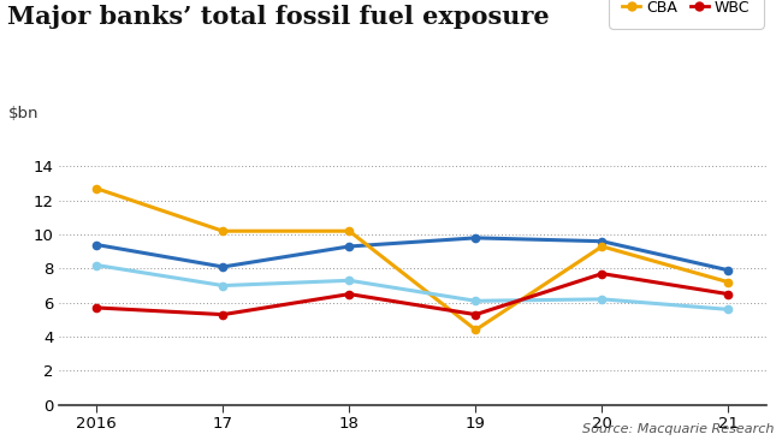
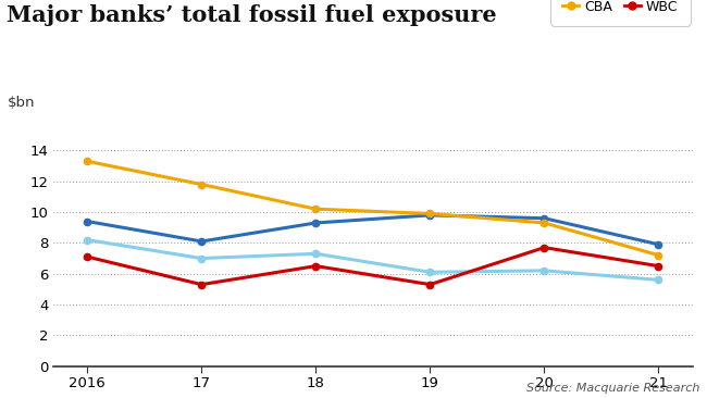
CBA/2016: 12.7 -> 13.3
WBC/2016: 5.7 -> 7.1
CBA/17: 10.2 -> 11.8
CBA/19: 4.4 -> 9.9
